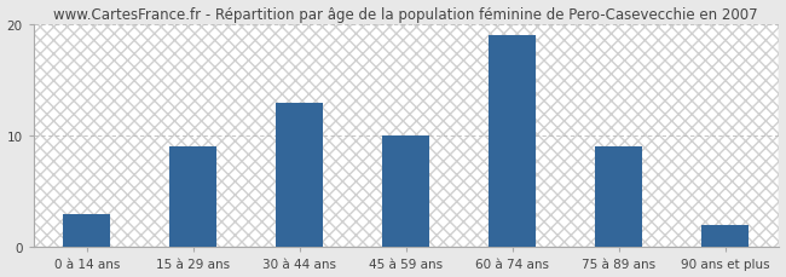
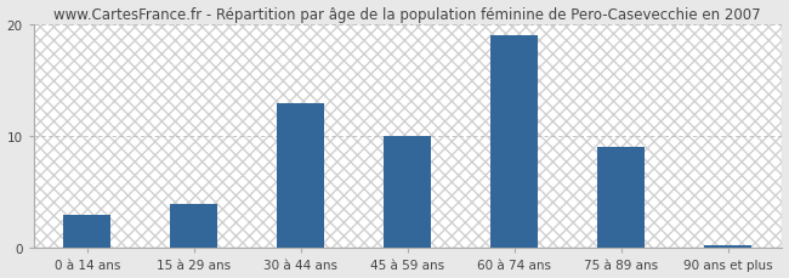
15 à 29 ans: 9.0 -> 4.0
90 ans et plus: 2.0 -> 0.3
